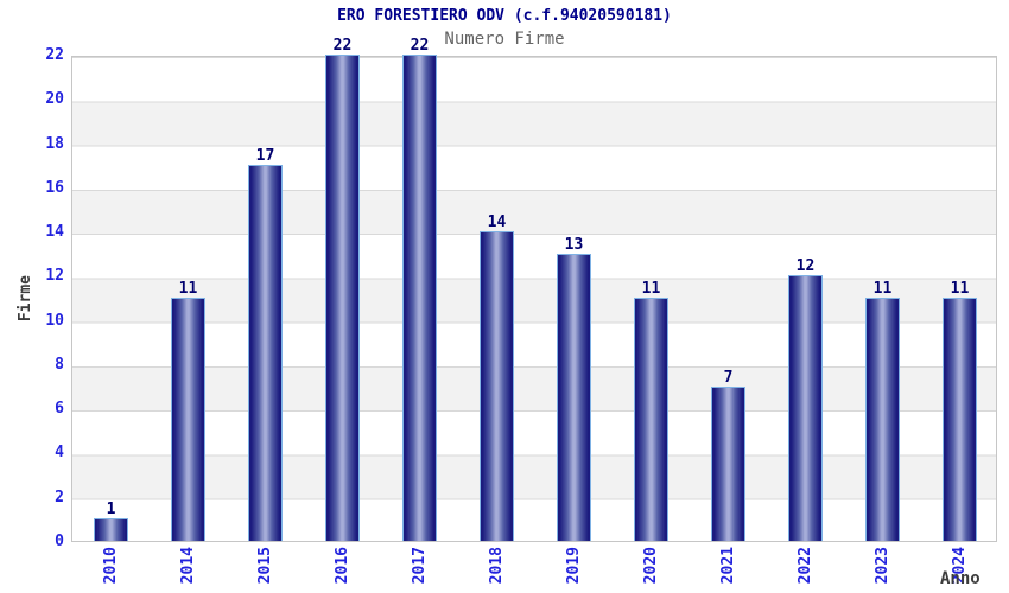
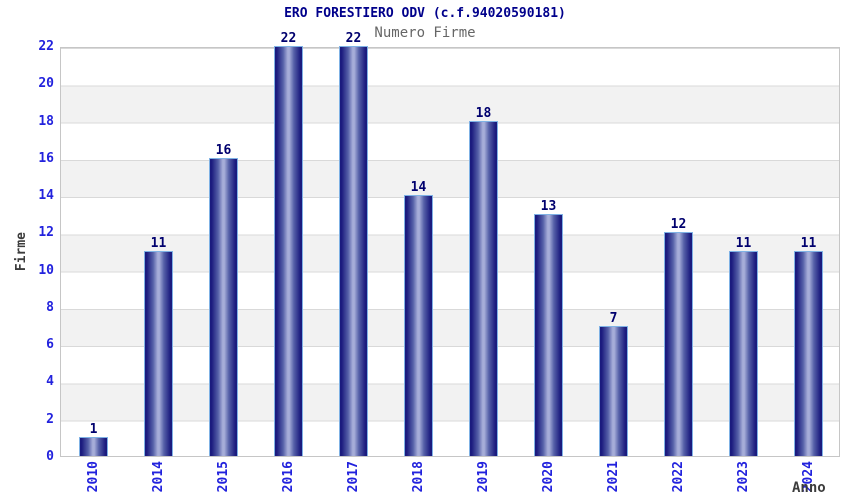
2015: 17 -> 16
2019: 13 -> 18
2020: 11 -> 13
